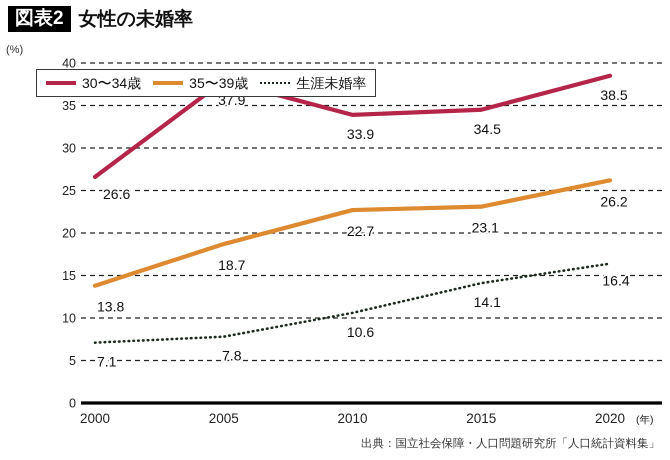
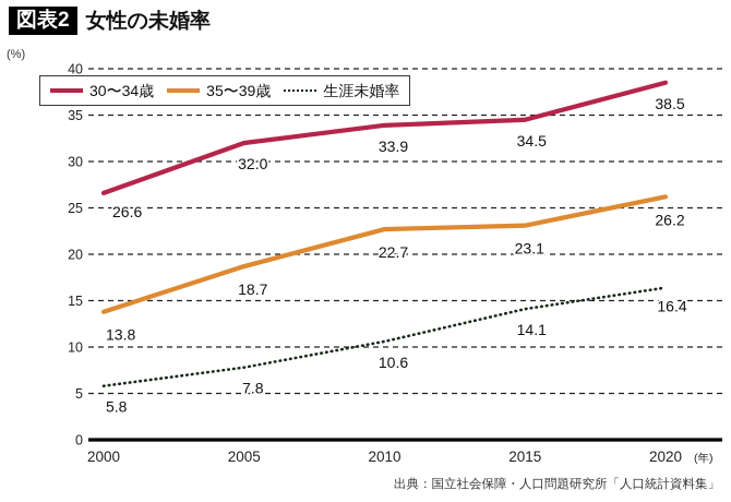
生涯未婚率/2000: 7.1 -> 5.8
30〜34歳/2005: 37.9 -> 32.0
